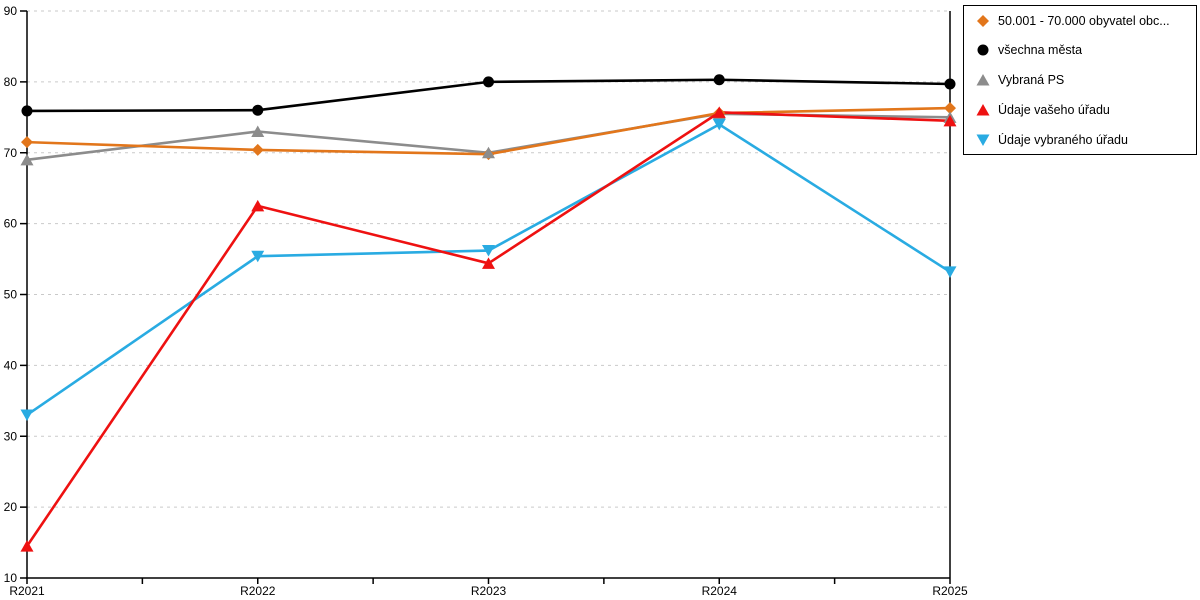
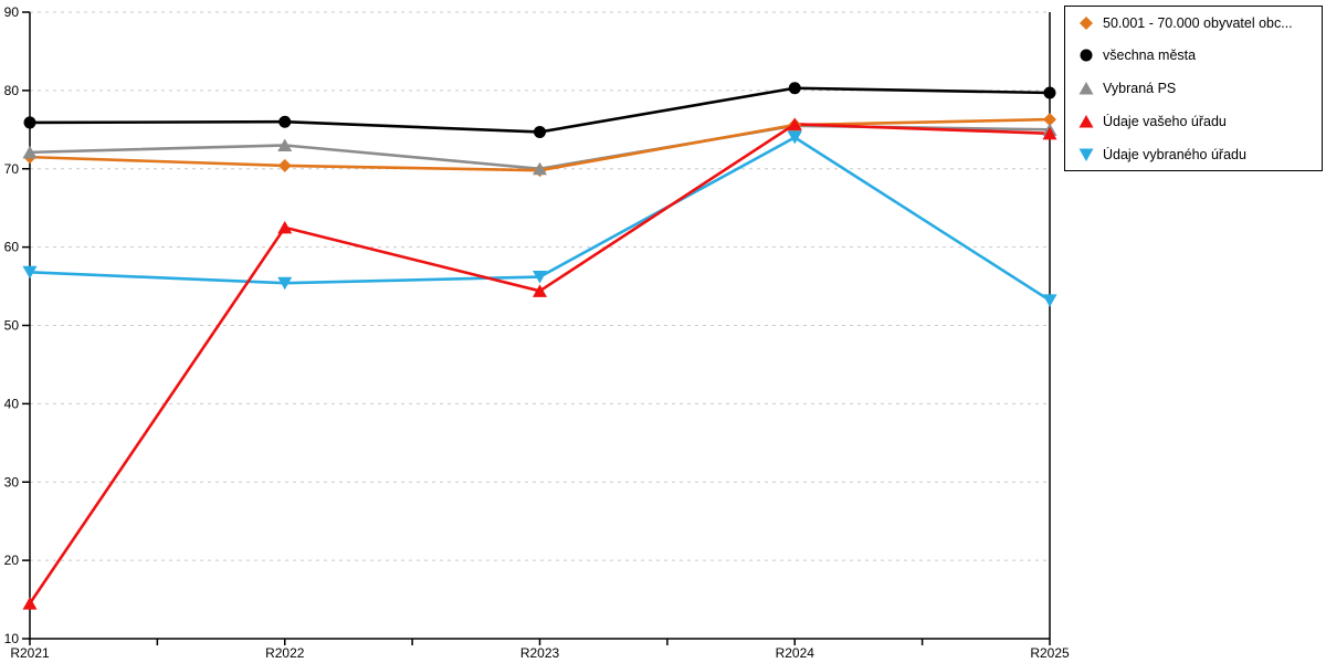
Vybraná PS/R2021: 69 -> 72
Údaje vybraného úřadu/R2021: 33 -> 57
všechna města/R2023: 80 -> 75
